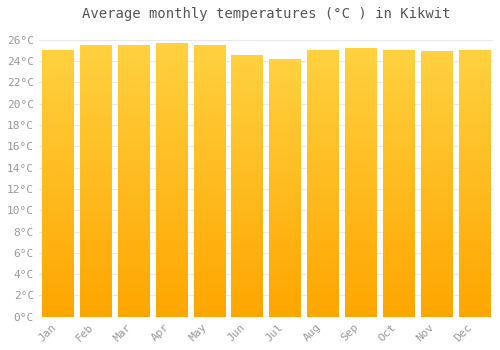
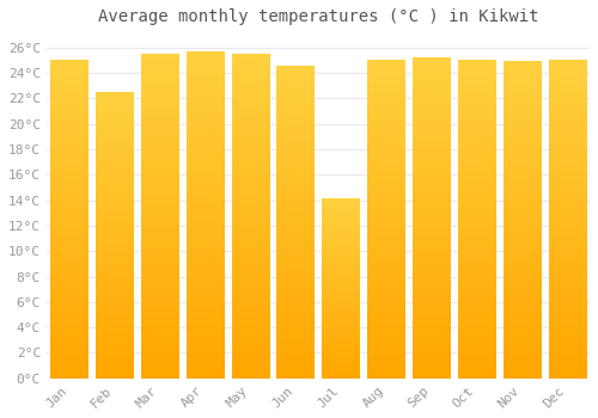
Feb: 25.5°C -> 22.5°C
Jul: 24.2°C -> 14.1°C
